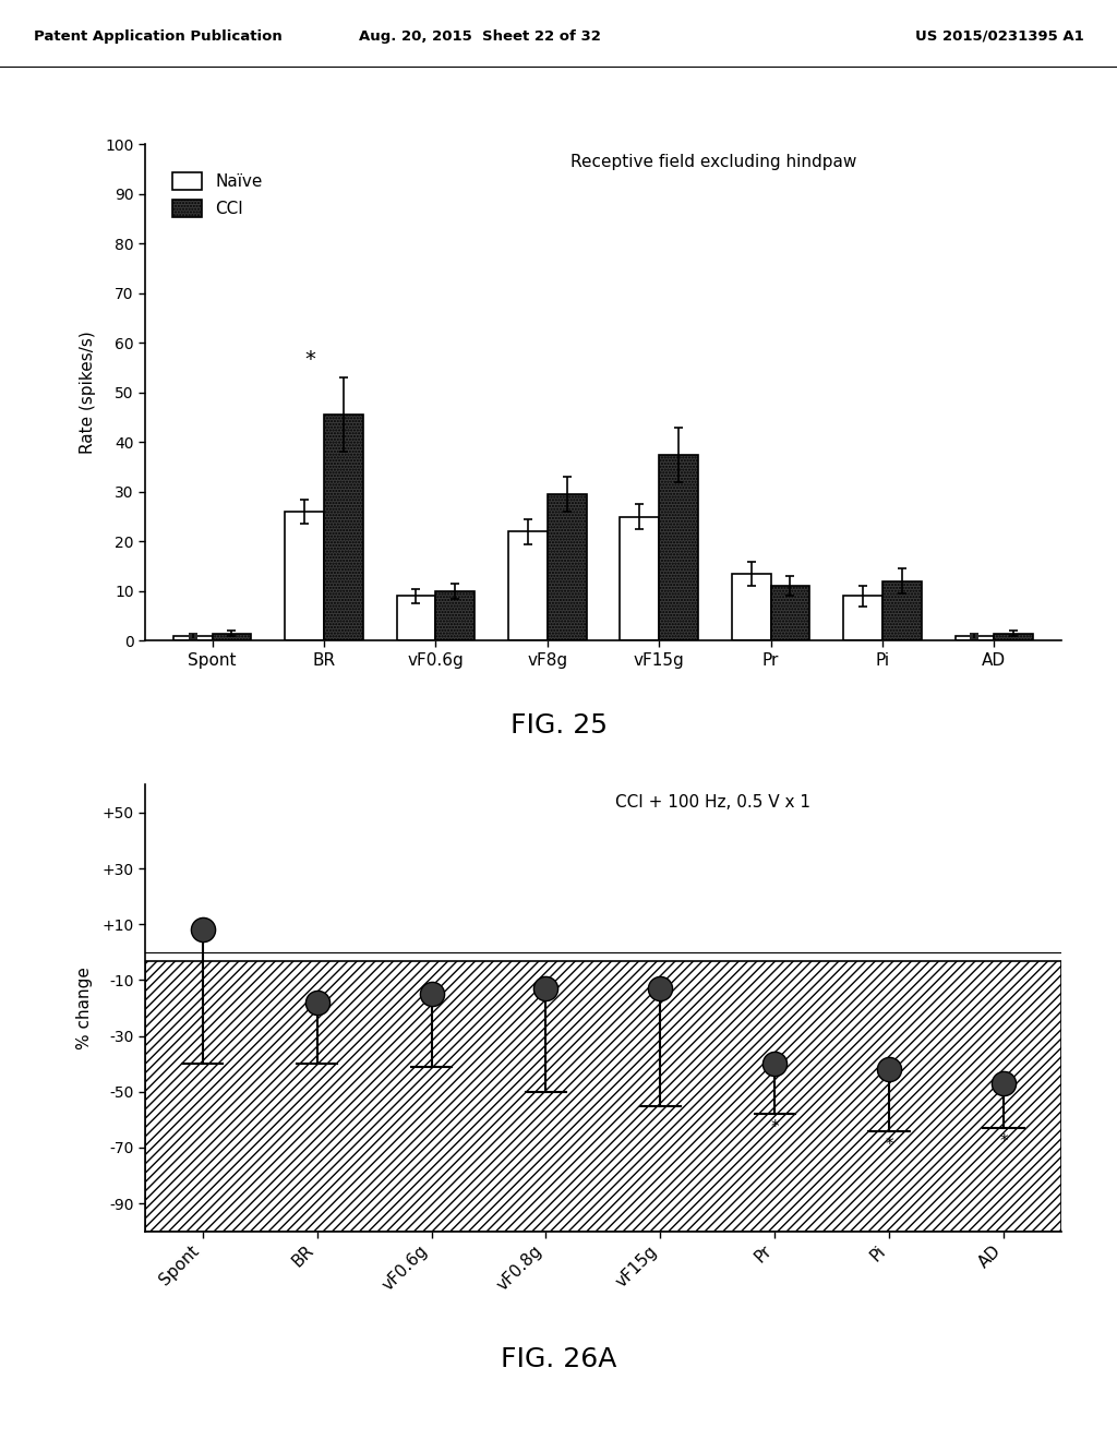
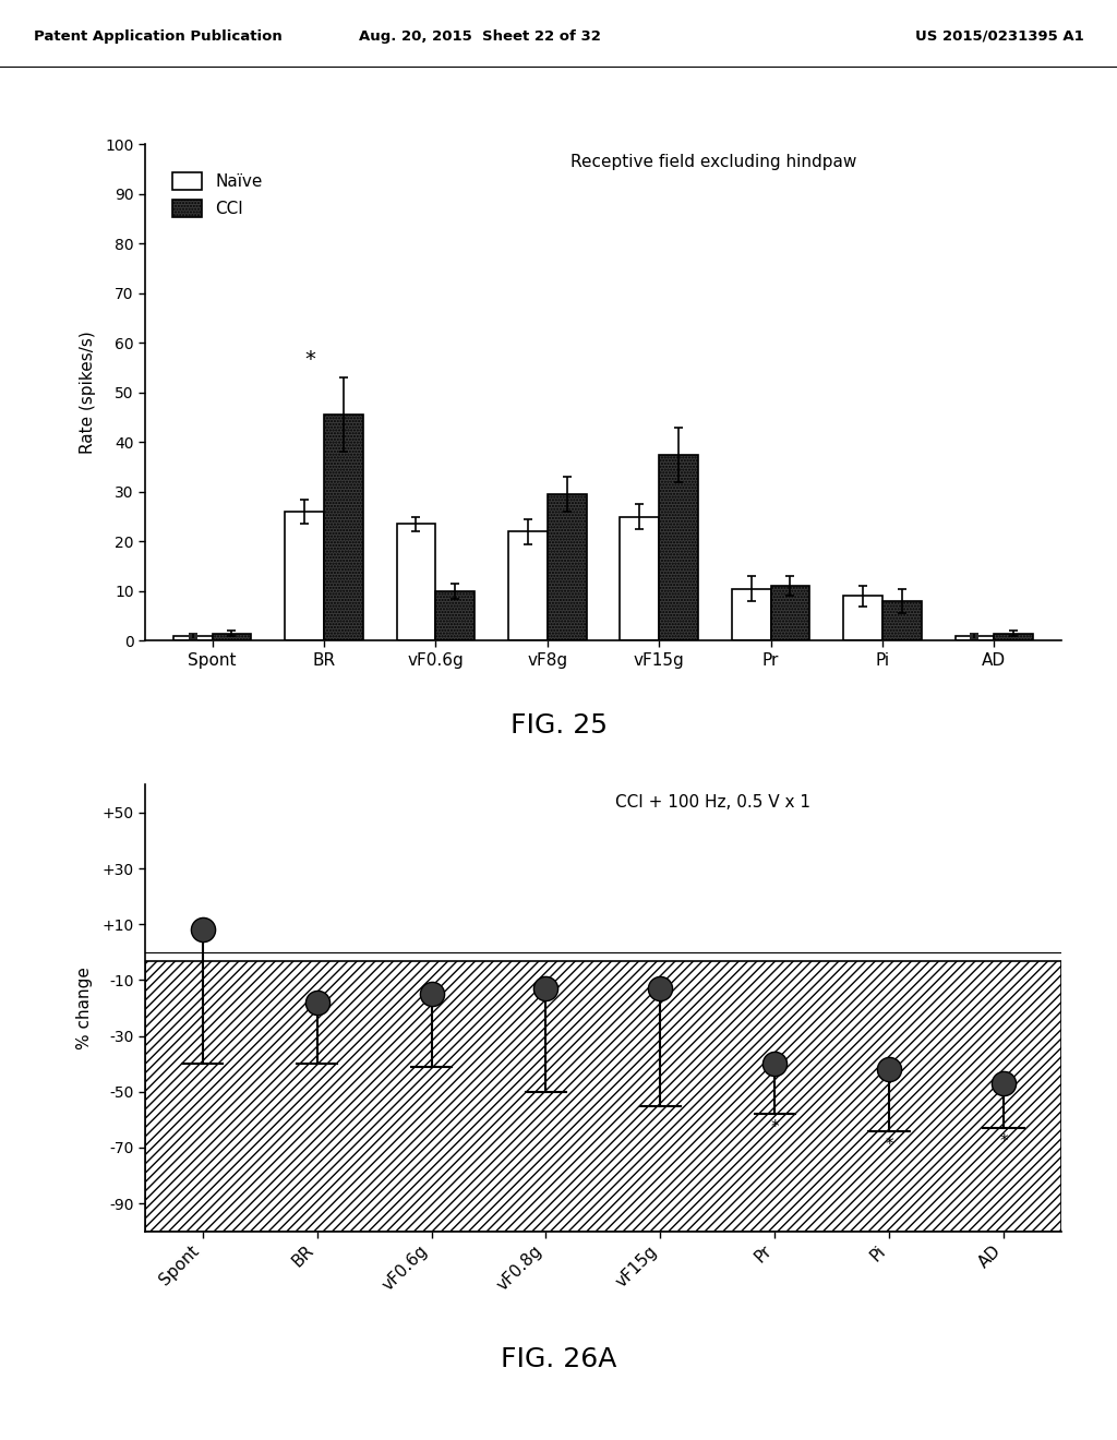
Naïve/vF0.6g: 9.0 -> 23.5
Naïve/Pr: 13.5 -> 10.5
CCI/Pi: 12.0 -> 8.0
